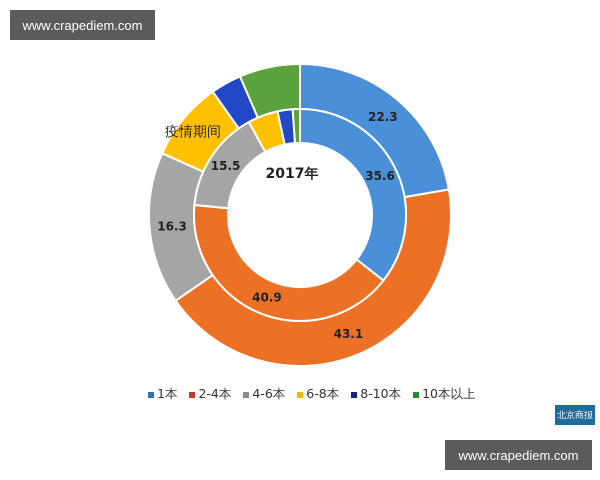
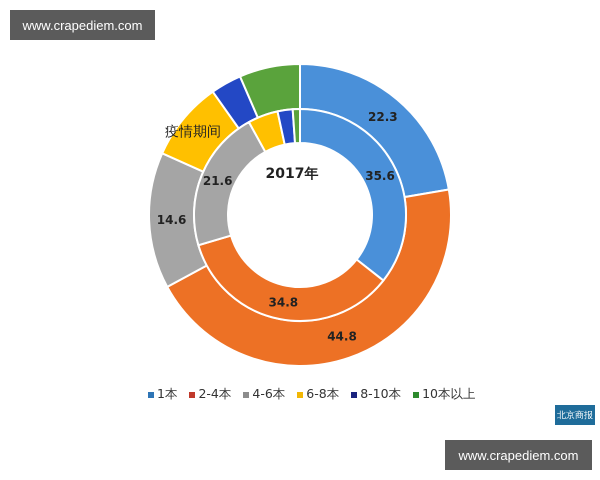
疫情期间/2-4本: 43.1 -> 44.8
2017年/2-4本: 40.9 -> 34.8
疫情期间/4-6本: 16.3 -> 14.6
2017年/4-6本: 15.5 -> 21.6
